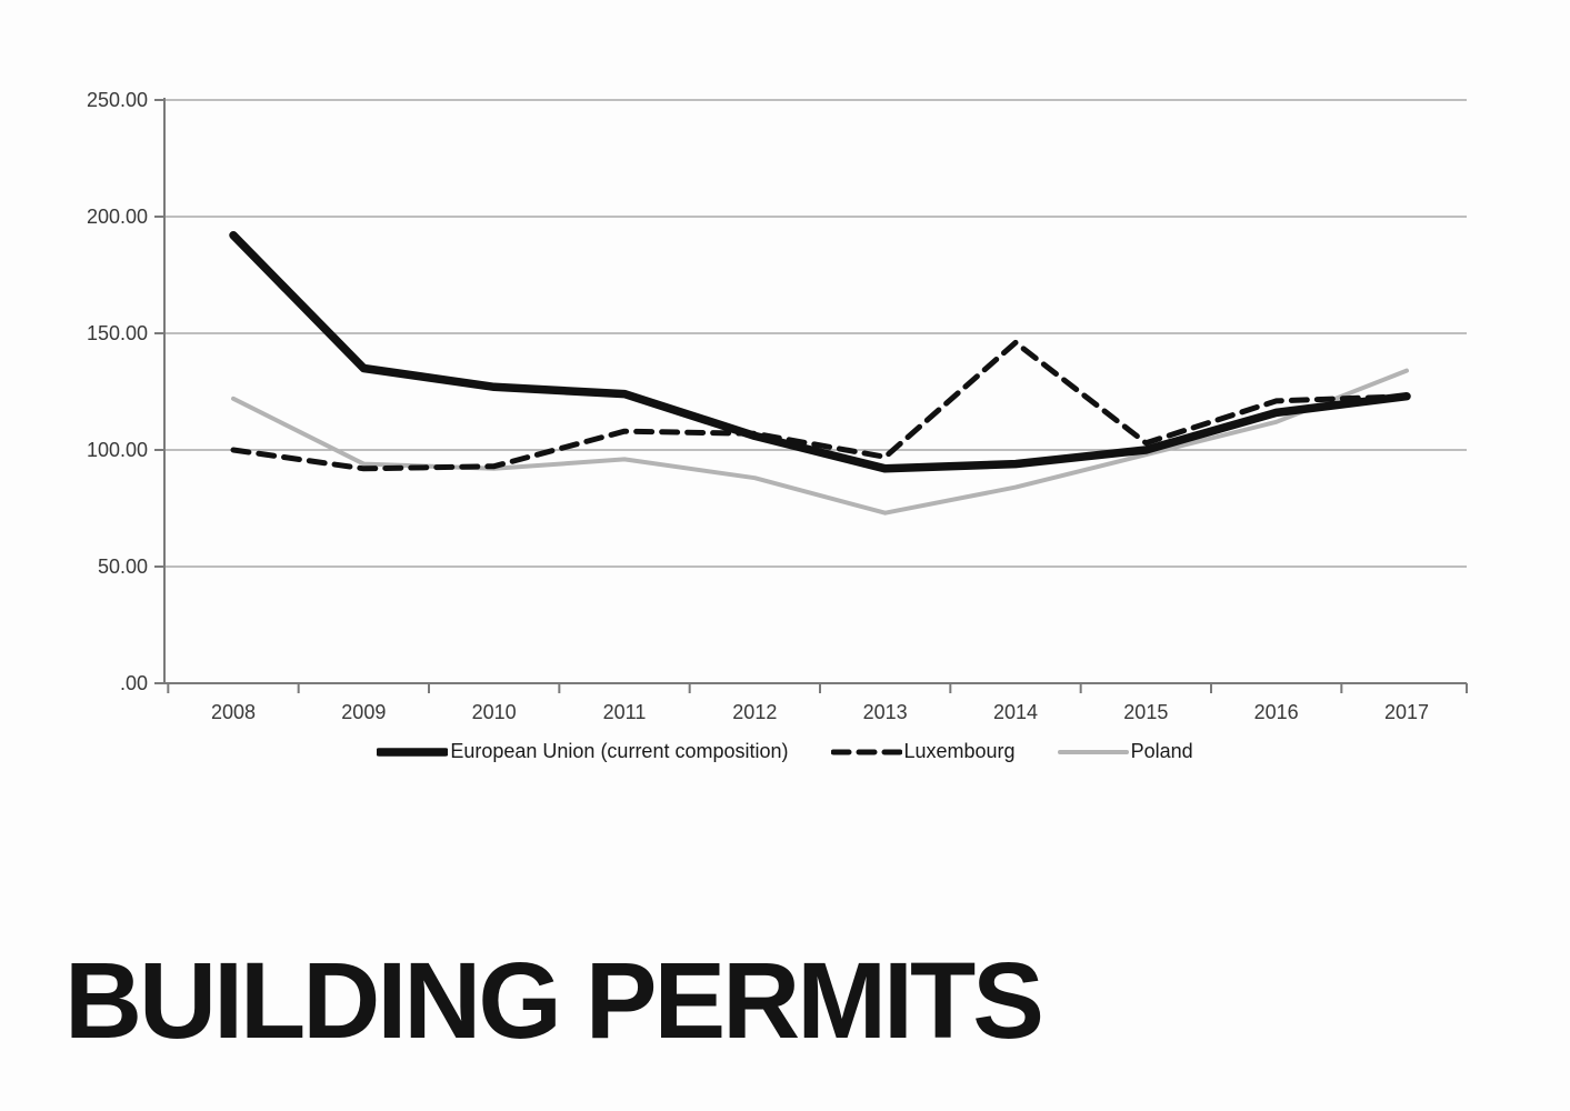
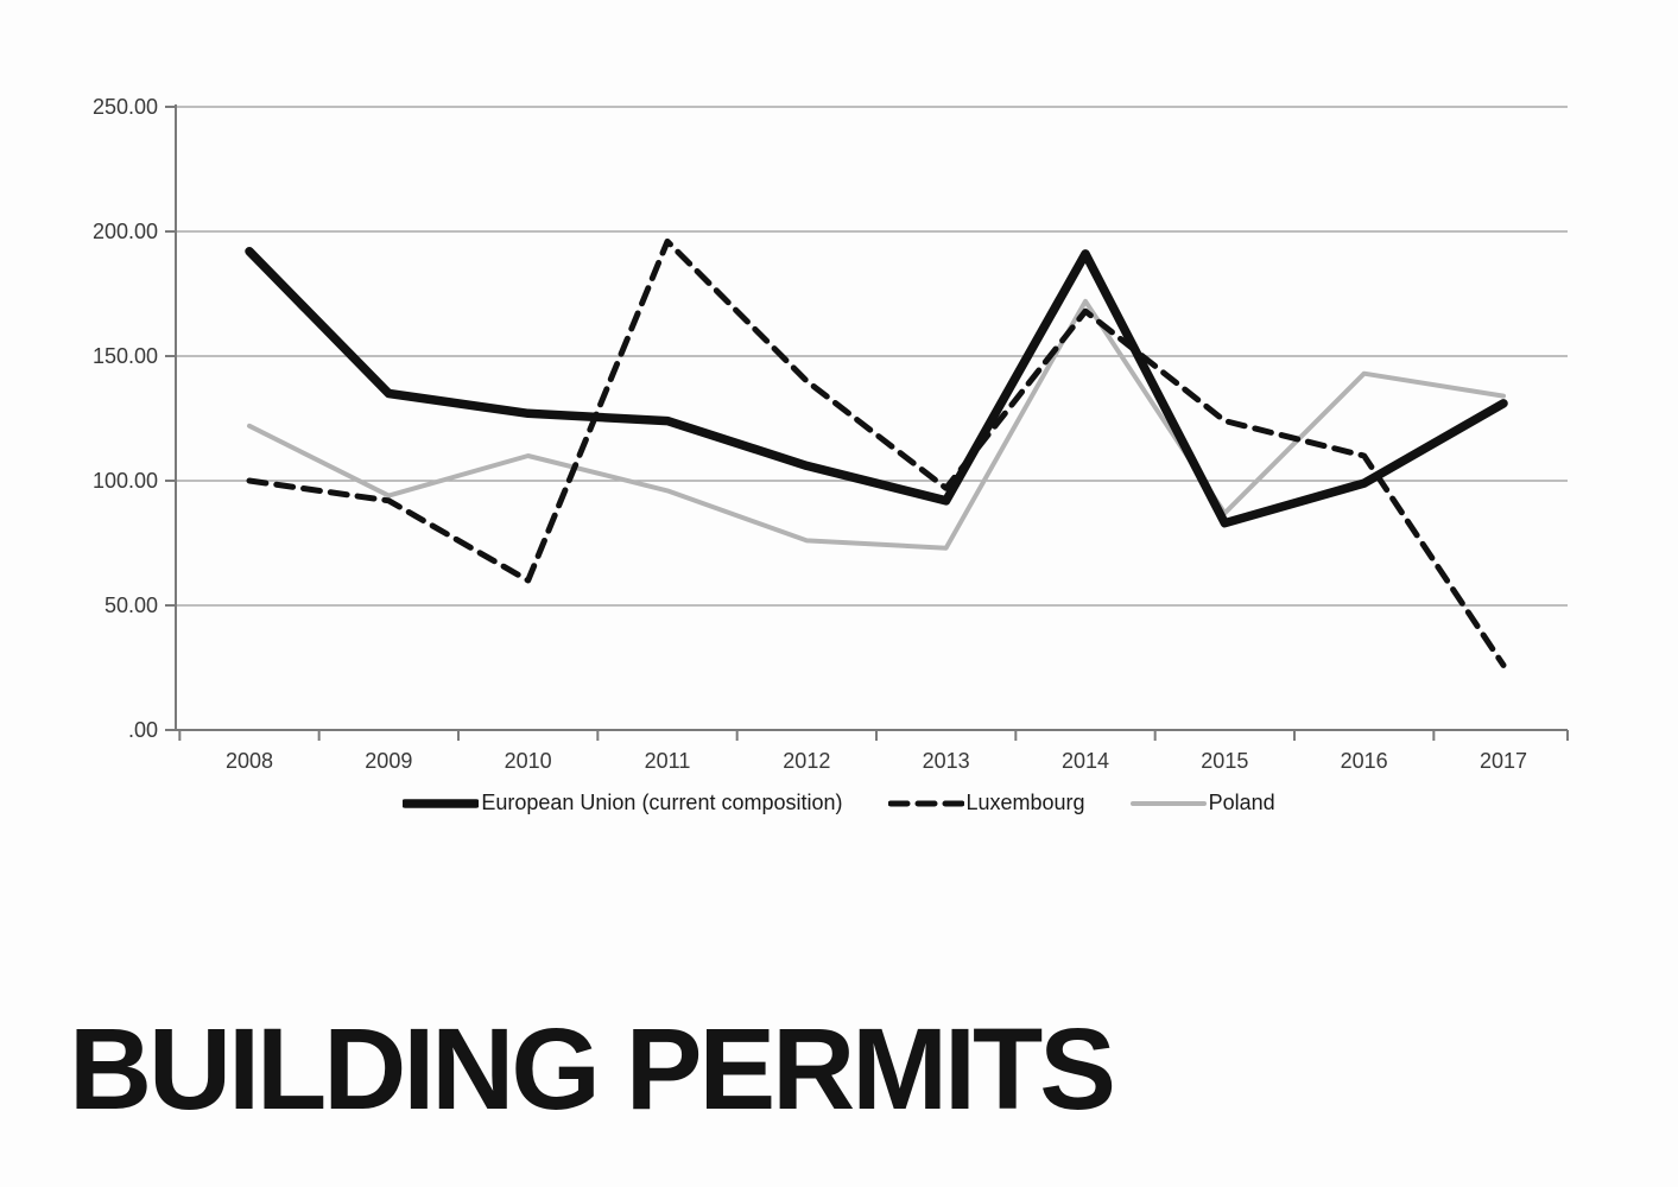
Luxembourg/2010: 93 -> 60
Poland/2010: 92 -> 110
Luxembourg/2011: 108 -> 196
Luxembourg/2012: 107 -> 140
Poland/2012: 88 -> 76
European Union (current composition)/2014: 94 -> 191
Luxembourg/2014: 146 -> 168
Poland/2014: 84 -> 172
European Union (current composition)/2015: 100 -> 83
Luxembourg/2015: 103 -> 124
Poland/2015: 98 -> 87
European Union (current composition)/2016: 116 -> 99
Luxembourg/2016: 121 -> 110
Poland/2016: 112 -> 143
European Union (current composition)/2017: 123 -> 131
Luxembourg/2017: 123 -> 26
